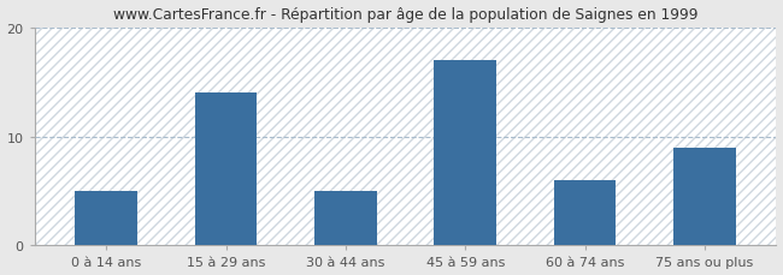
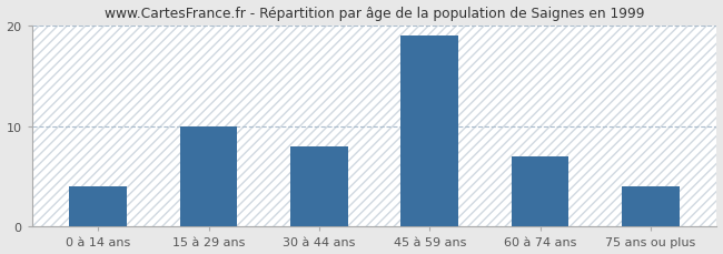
0 à 14 ans: 5 -> 4
15 à 29 ans: 14 -> 10
30 à 44 ans: 5 -> 8
45 à 59 ans: 17 -> 19
60 à 74 ans: 6 -> 7
75 ans ou plus: 9 -> 4
